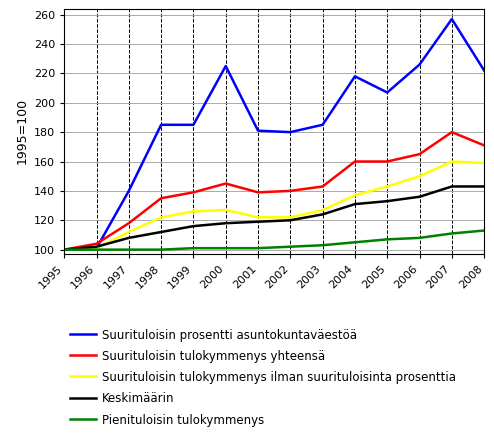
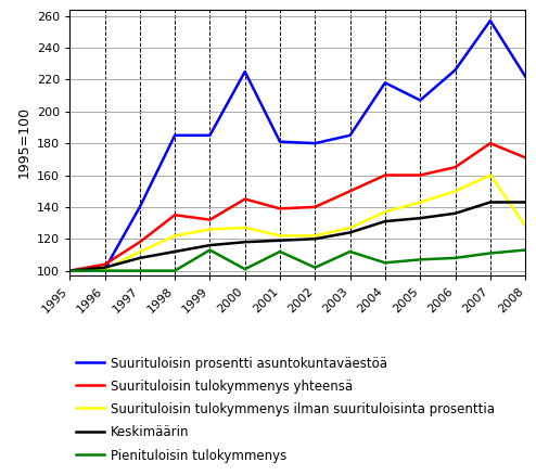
Suurituloisin tulokymmenys yhteensä/1999: 139 -> 132
Pienituloisin tulokymmenys/1999: 101 -> 113
Pienituloisin tulokymmenys/2001: 101 -> 112
Suurituloisin tulokymmenys yhteensä/2003: 143 -> 150
Pienituloisin tulokymmenys/2003: 103 -> 112
Suurituloisin tulokymmenys ilman suurituloisinta prosenttia/2008: 159 -> 128
